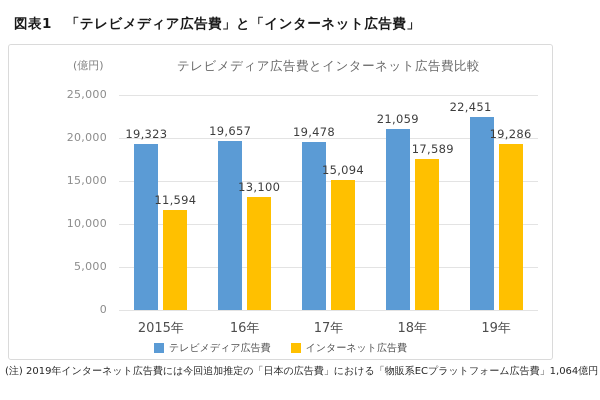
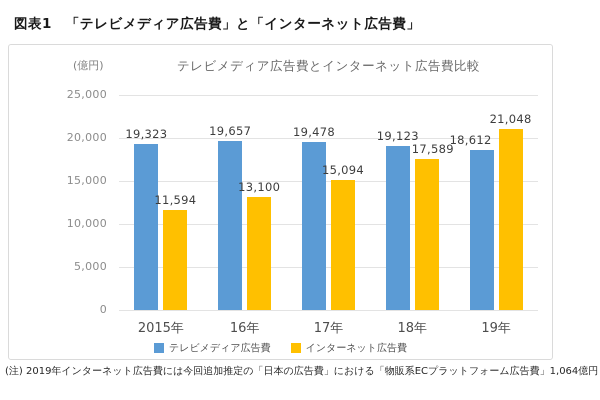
テレビメディア広告費/18年: 21,059 -> 19,123
テレビメディア広告費/19年: 22,451 -> 18,612
インターネット広告費/19年: 19,286 -> 21,048
